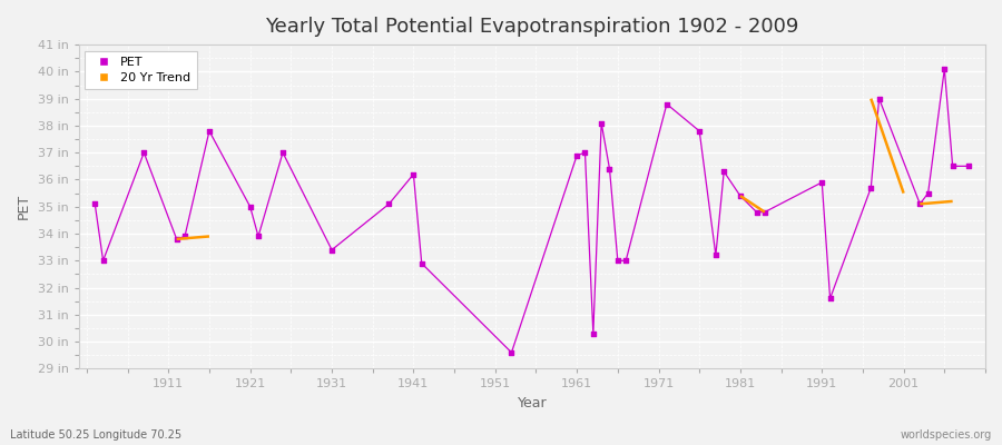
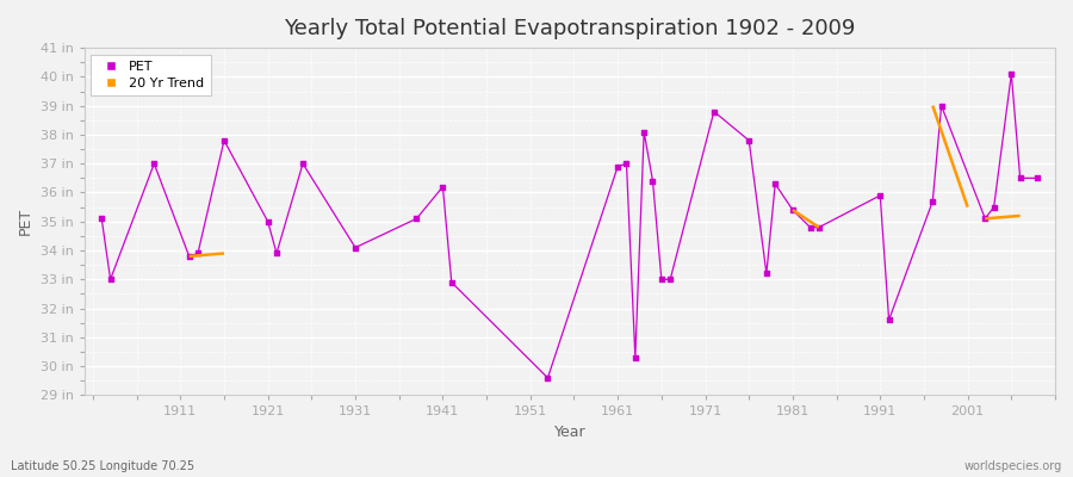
1931: 33.4 in -> 34.1 in
